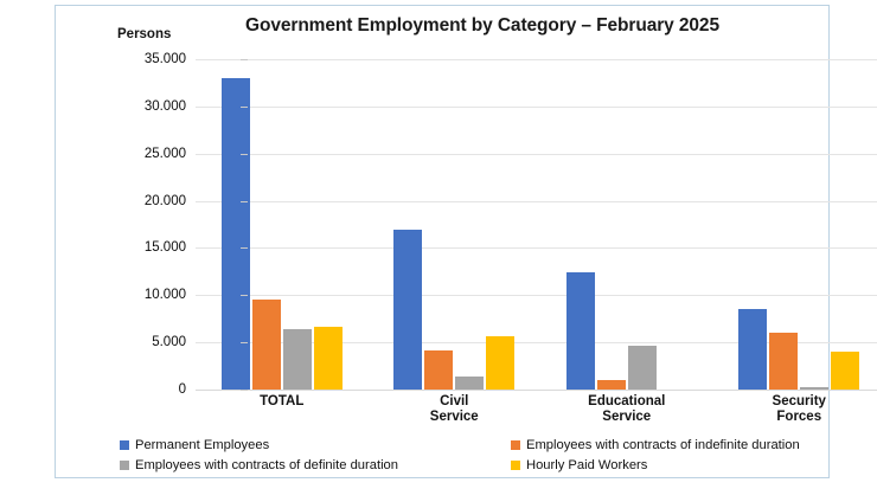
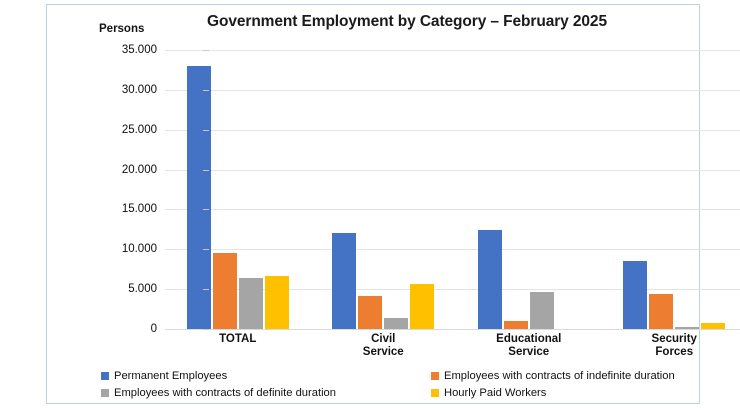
Permanent Employees/Civil Service: 17000 -> 12000
Employees with contracts of indefinite duration/Security Forces: 6000 -> 4000
Hourly Paid Workers/Security Forces: 4000 -> 1000
